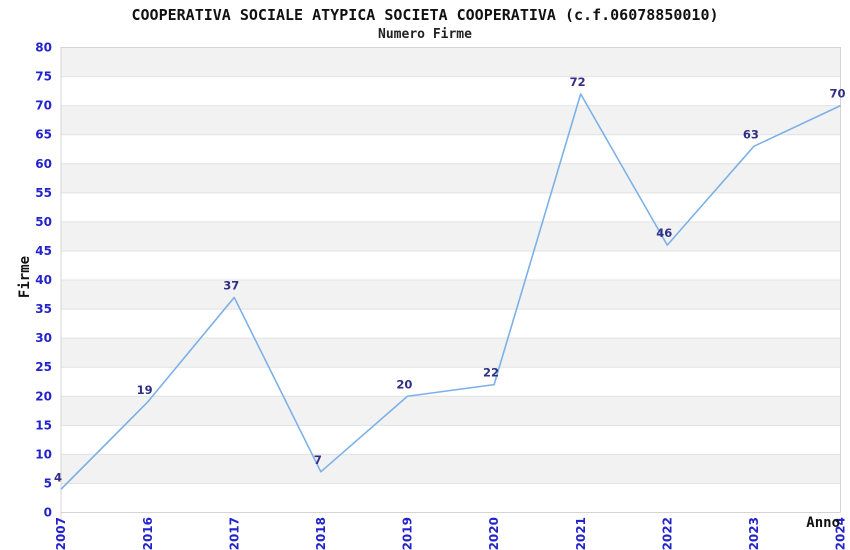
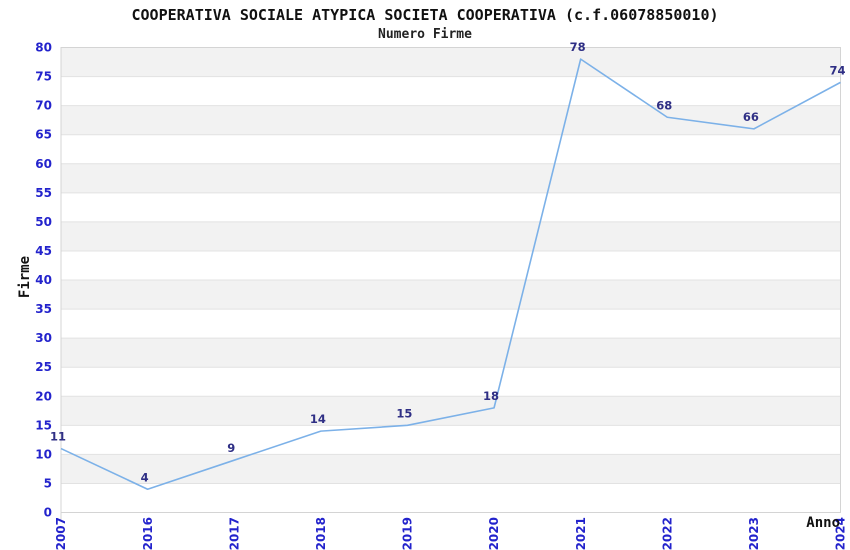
2007: 4 -> 11
2016: 19 -> 4
2017: 37 -> 9
2018: 7 -> 14
2019: 20 -> 15
2020: 22 -> 18
2021: 72 -> 78
2022: 46 -> 68
2023: 63 -> 66
2024: 70 -> 74
